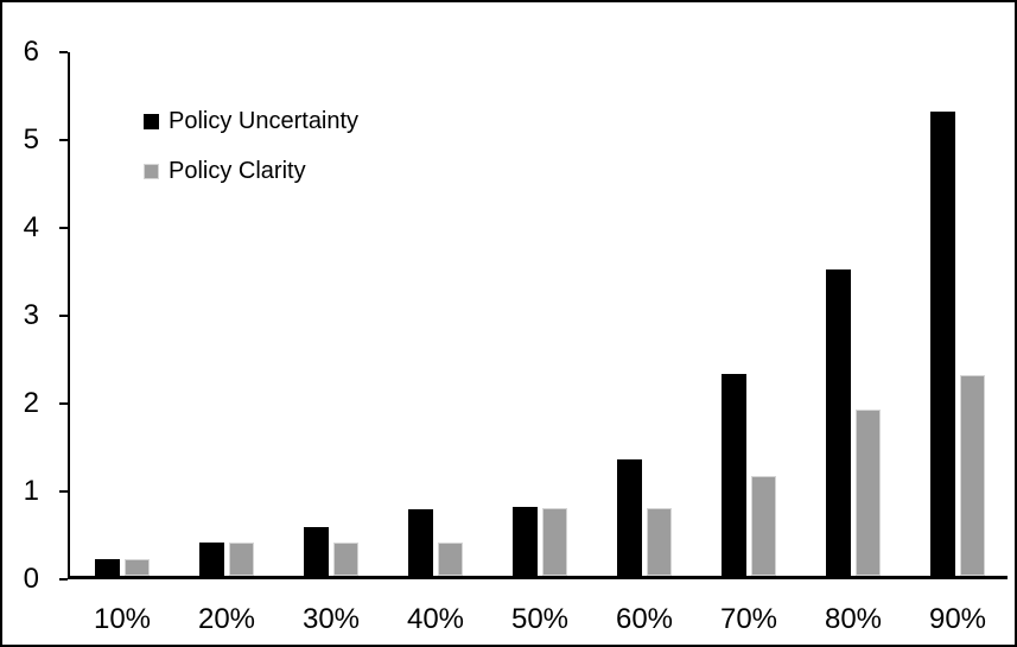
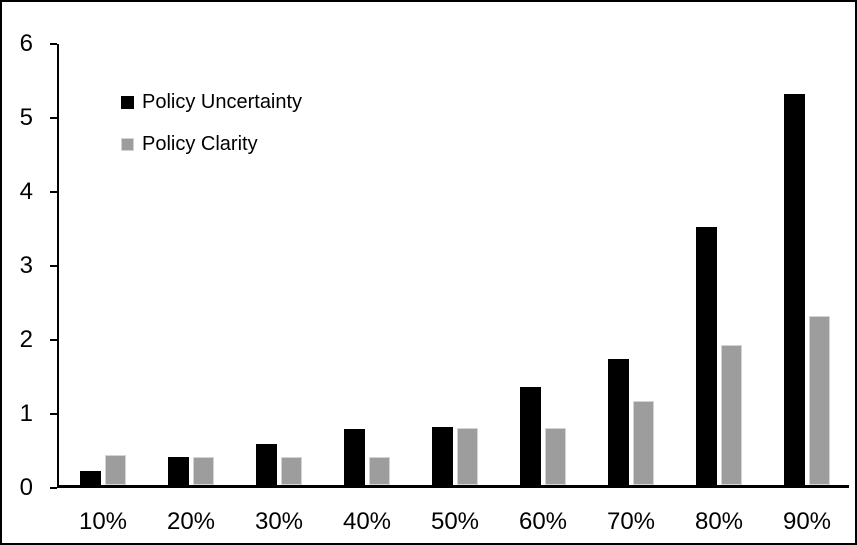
Policy Clarity/10%: 0.2 -> 0.4
Policy Uncertainty/70%: 2.3 -> 1.7
